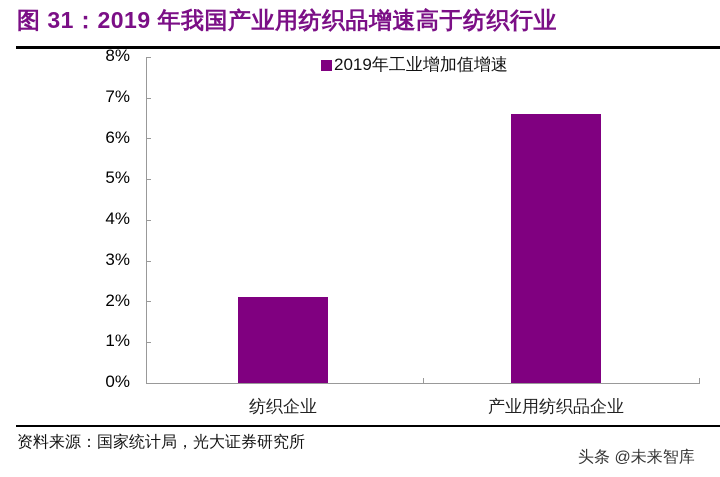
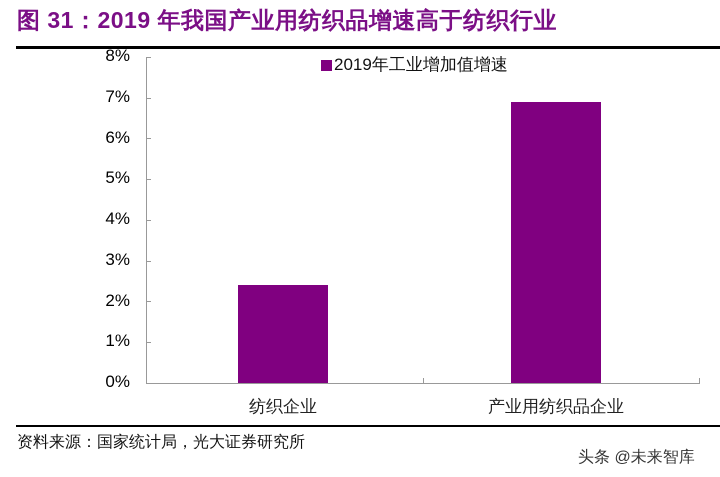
纺织企业: 2.1% -> 2.4%
产业用纺织品企业: 6.6% -> 6.9%
